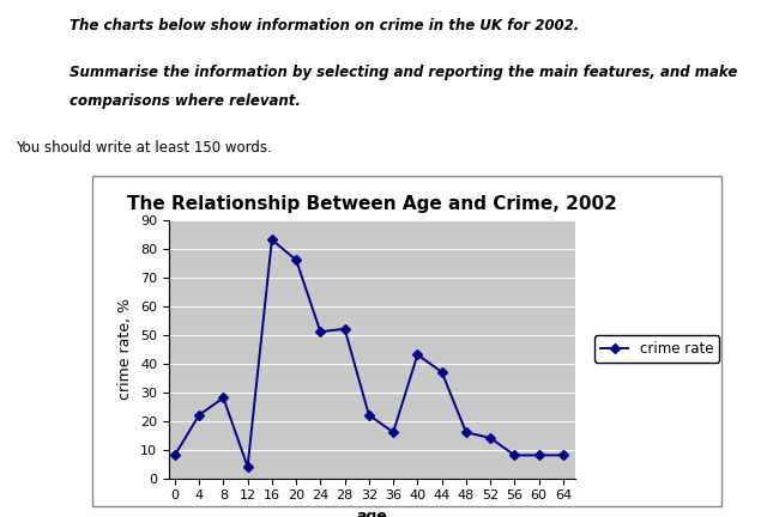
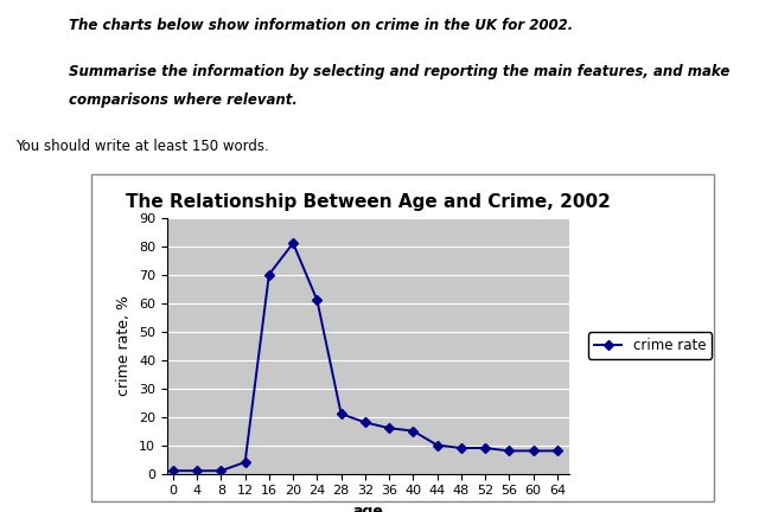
0: 8 -> 1
4: 22 -> 1
8: 28 -> 1
16: 83 -> 70
20: 76 -> 81
24: 51 -> 61
28: 52 -> 21
32: 22 -> 18
40: 43 -> 15
44: 37 -> 10
48: 16 -> 9
52: 14 -> 9
